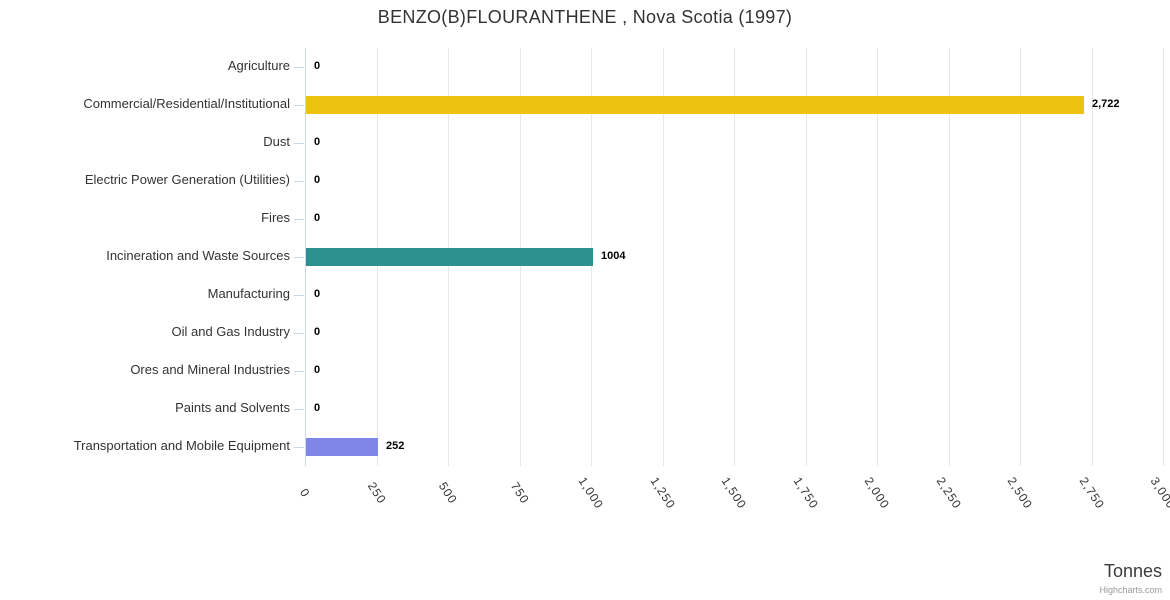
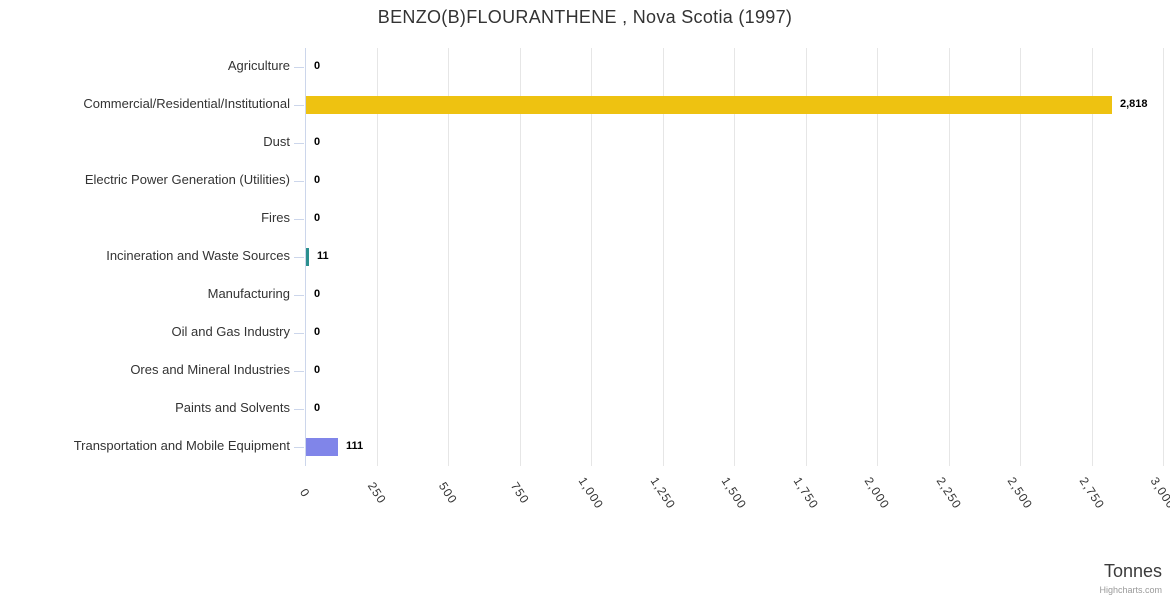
Commercial/Residential/Institutional: 2,722 -> 2,818
Incineration and Waste Sources: 1004 -> 11
Transportation and Mobile Equipment: 252 -> 111
